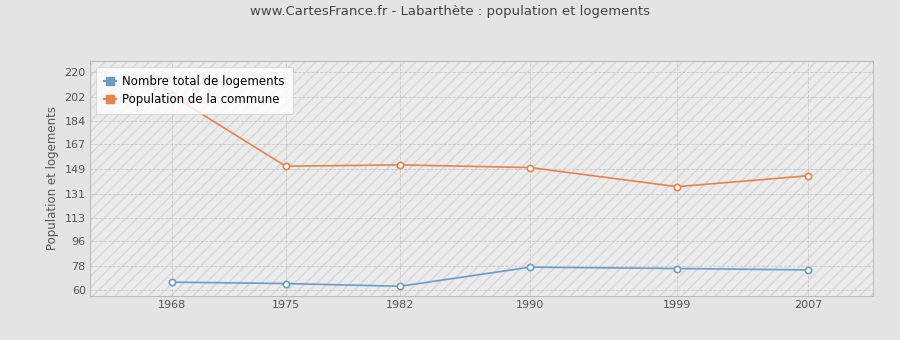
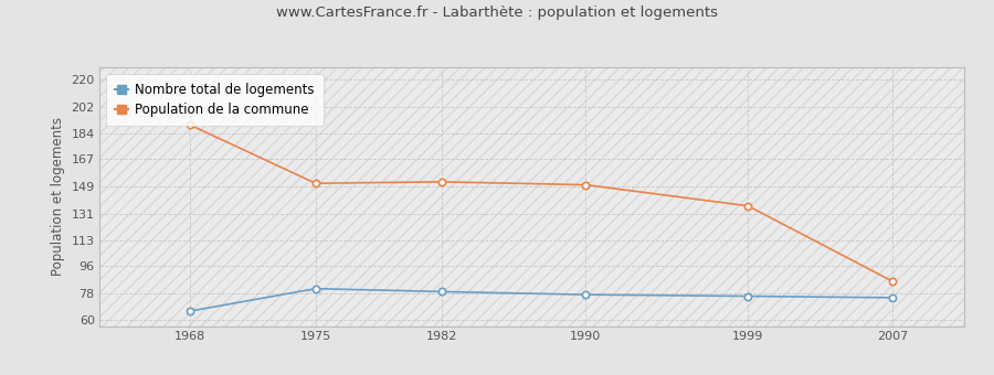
Population de la commune/1968: 203 -> 190
Nombre total de logements/1975: 65 -> 81
Nombre total de logements/1982: 63 -> 79
Population de la commune/2007: 144 -> 86
